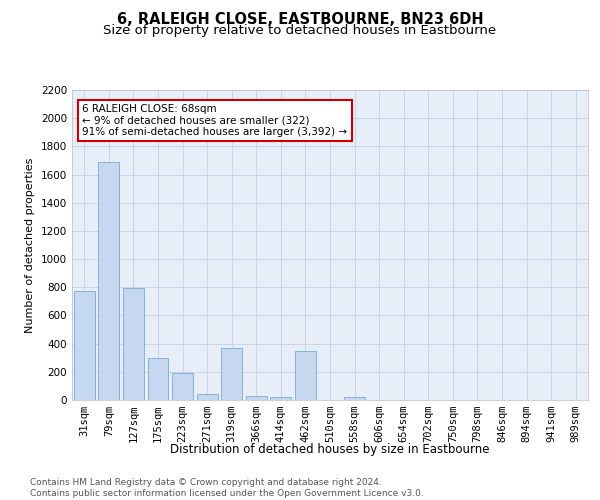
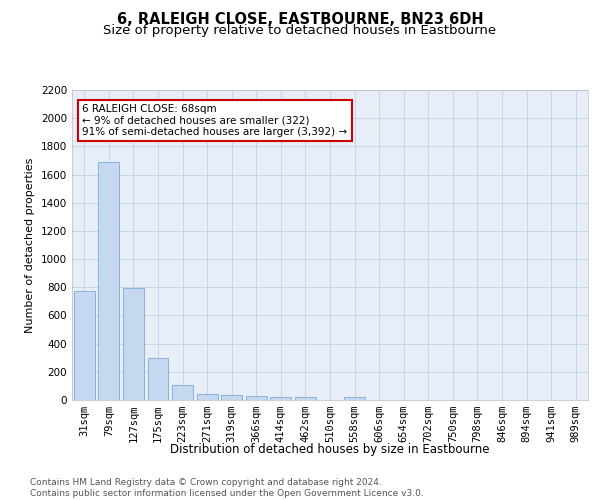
223sqm: 190 -> 110
319sqm: 370 -> 40
462sqm: 350 -> 20
